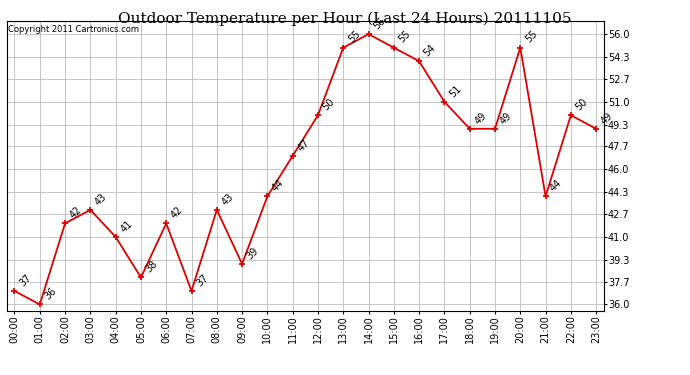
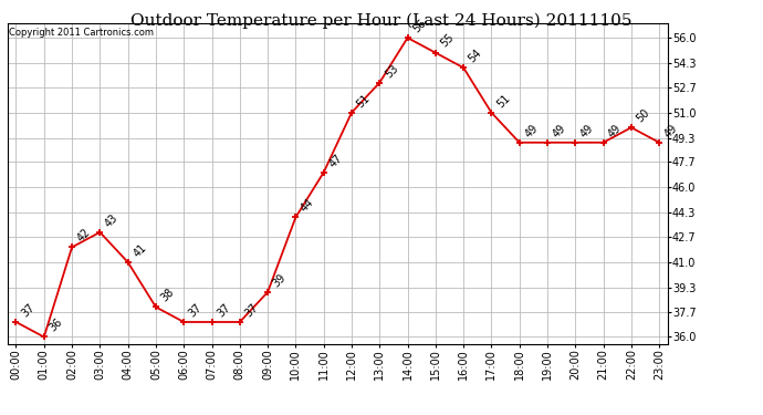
06:00: 42 -> 37
08:00: 43 -> 37
12:00: 50 -> 51
13:00: 55 -> 53
20:00: 55 -> 49
21:00: 44 -> 49
